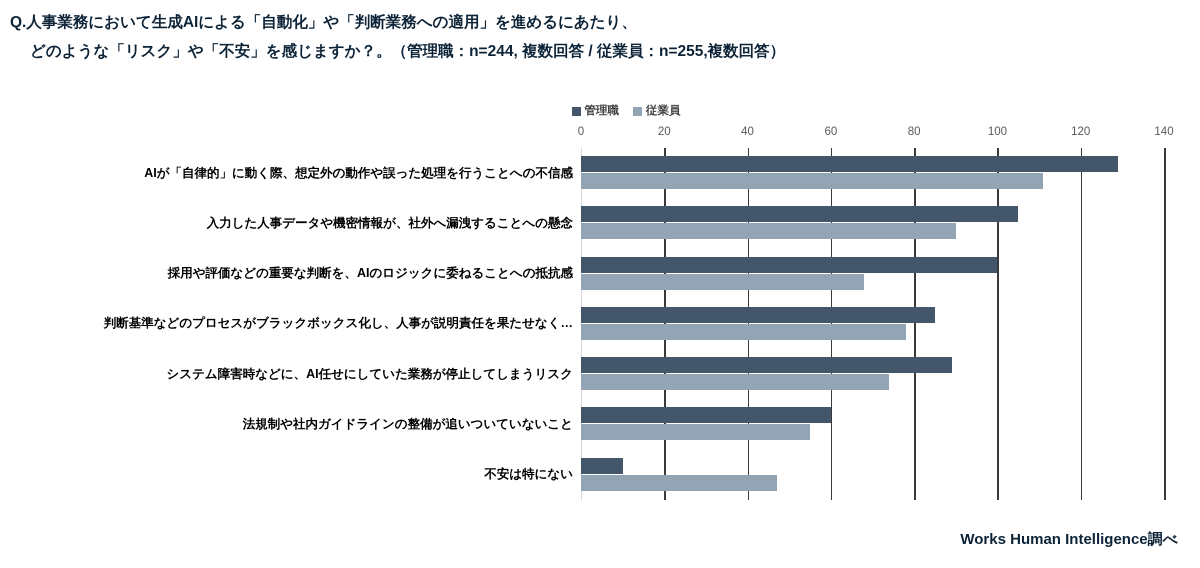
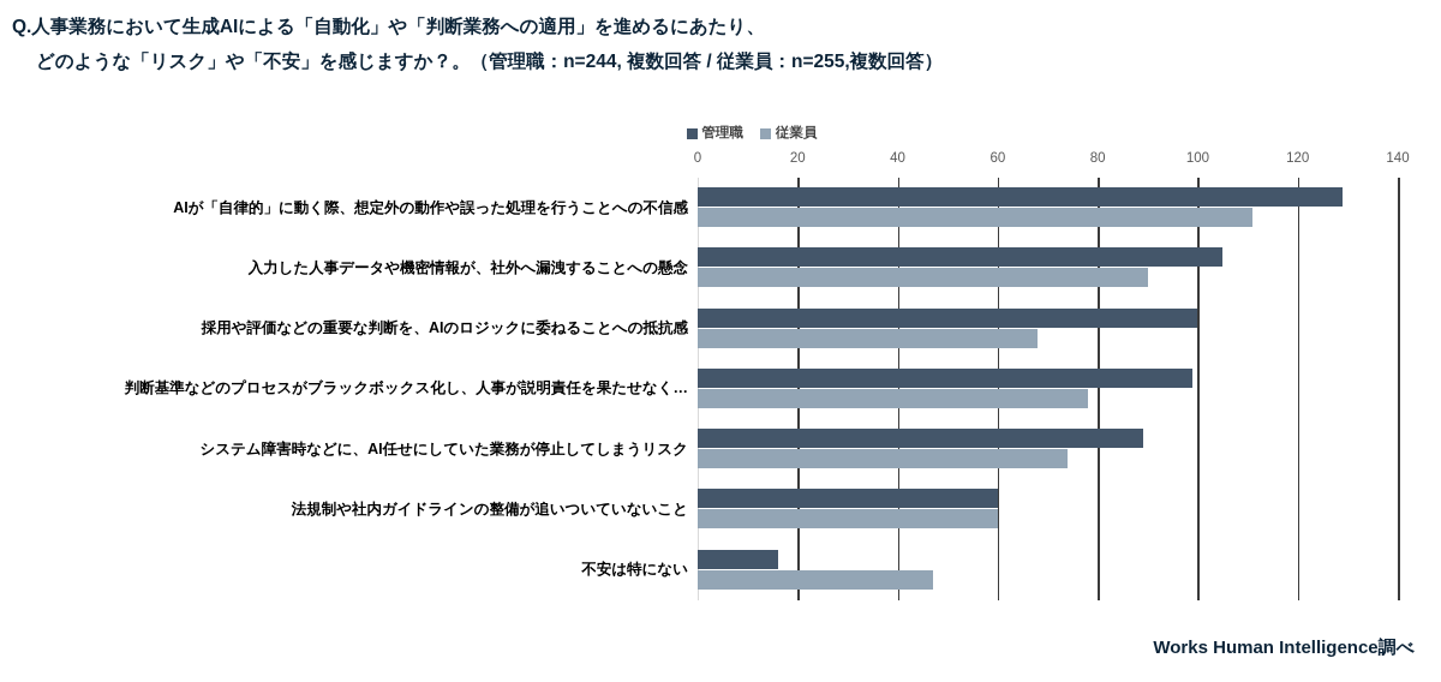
管理職/判断基準などのプロセスがブラックボックス化し、人事が説明責任を果たせなく…: 85 -> 99
従業員/法規制や社内ガイドラインの整備が追いついていないこと: 55 -> 60
管理職/不安は特にない: 10 -> 16
